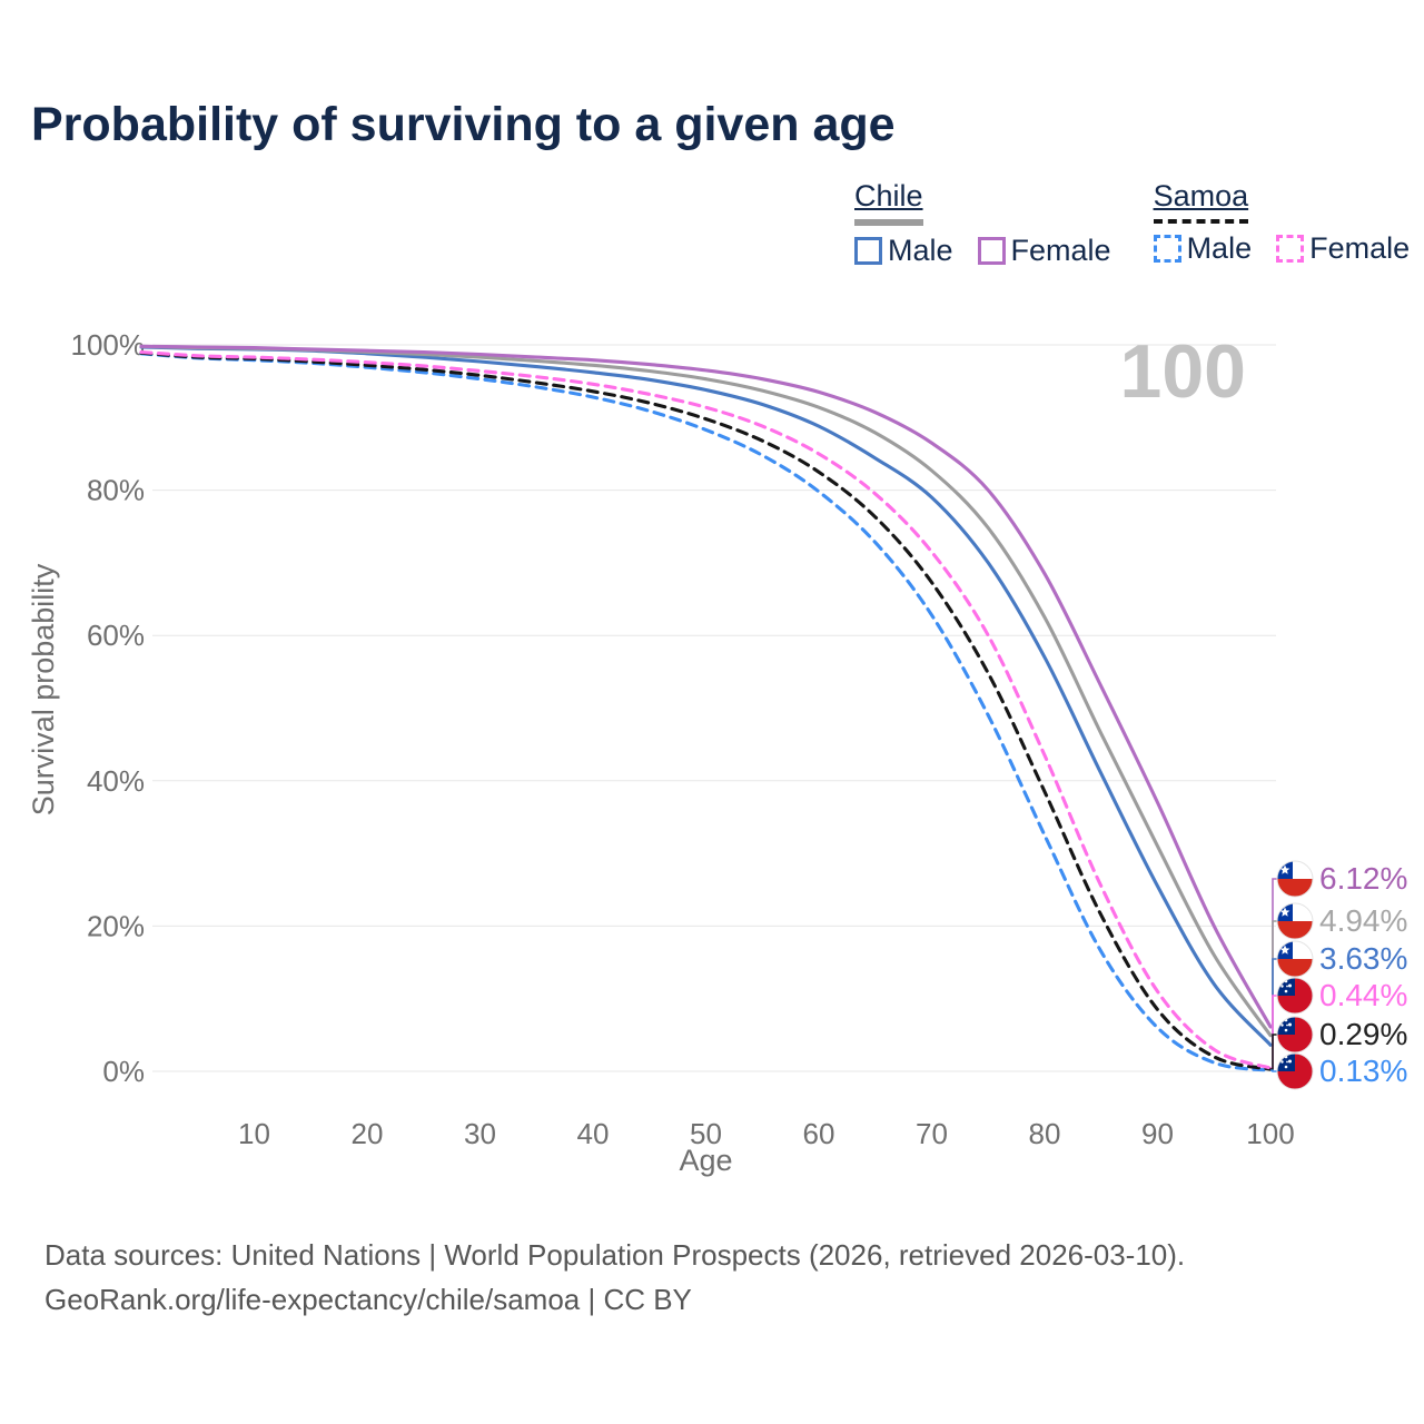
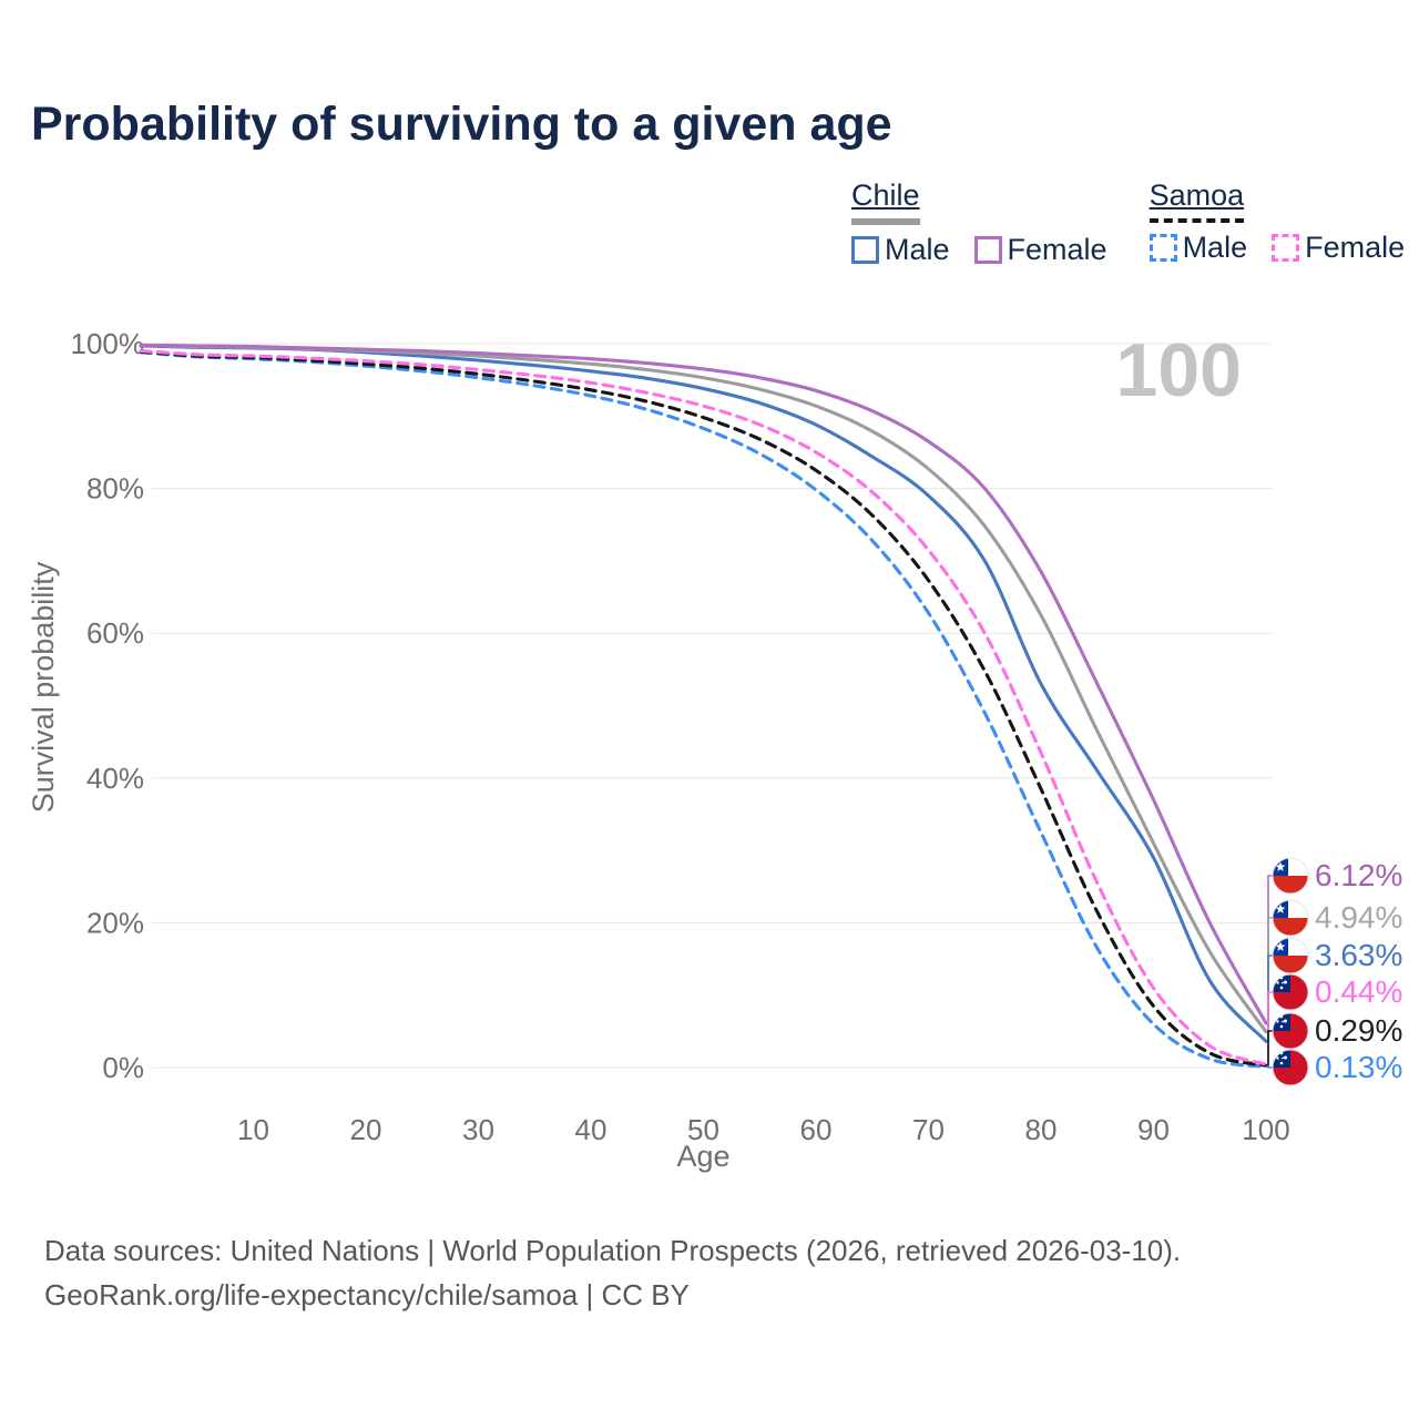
Chile Male/80: 57% -> 53%
Chile Male/90: 26% -> 29%
